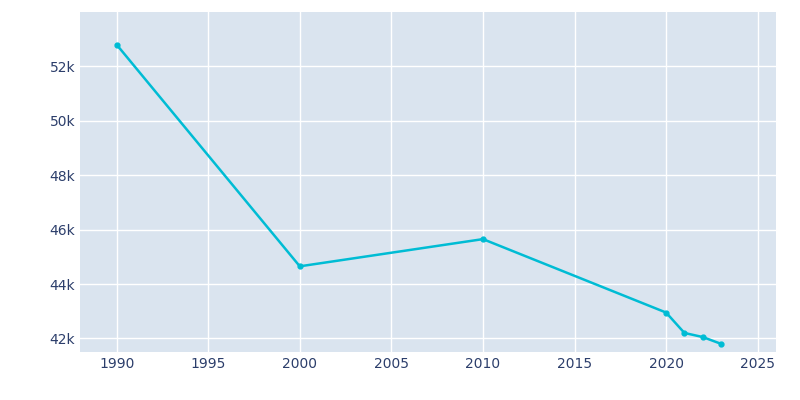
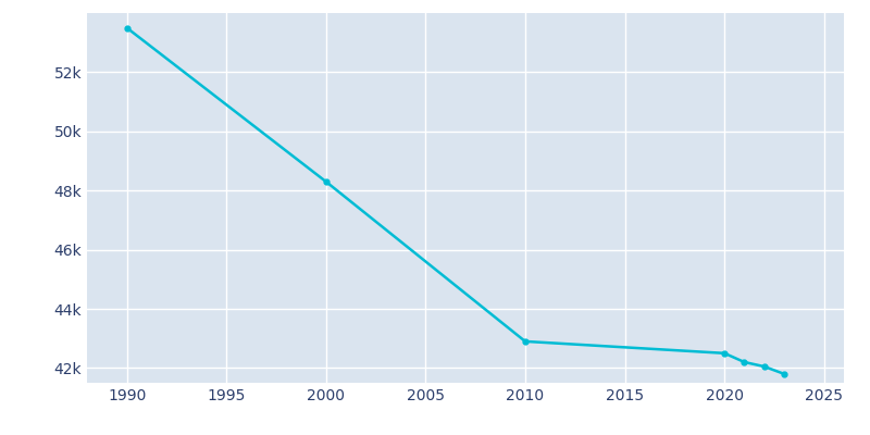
1990: 52.80k -> 53.50k
2000: 44.65k -> 48.30k
2010: 45.65k -> 42.90k
2020: 42.95k -> 42.50k
